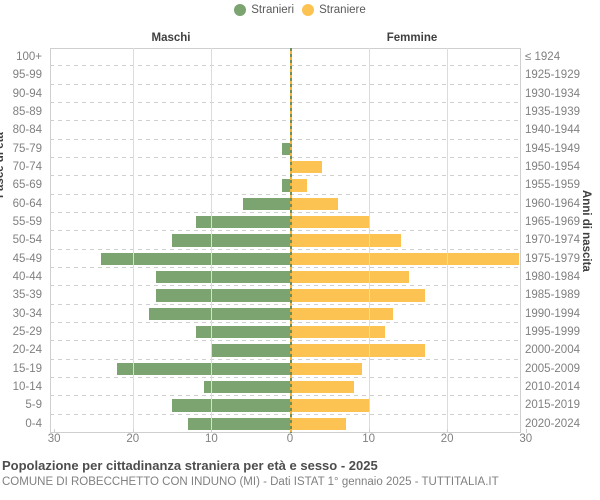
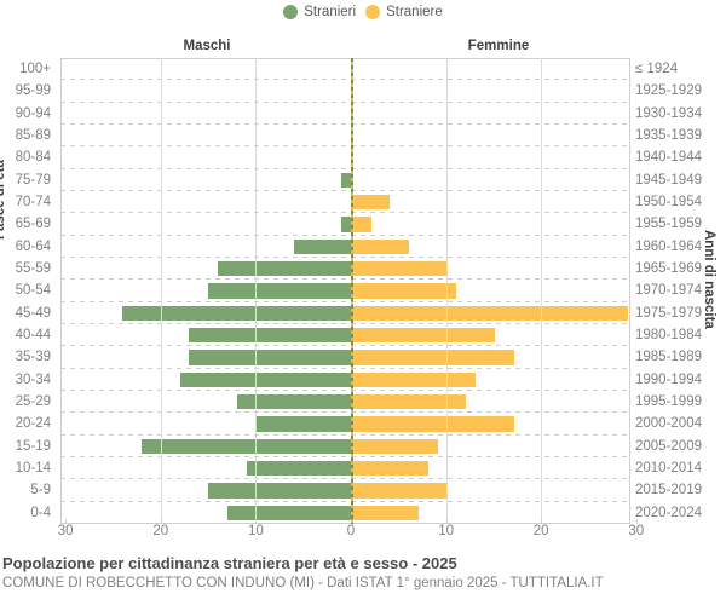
Stranieri/55-59: 12 -> 14
Straniere/50-54: 14 -> 11
